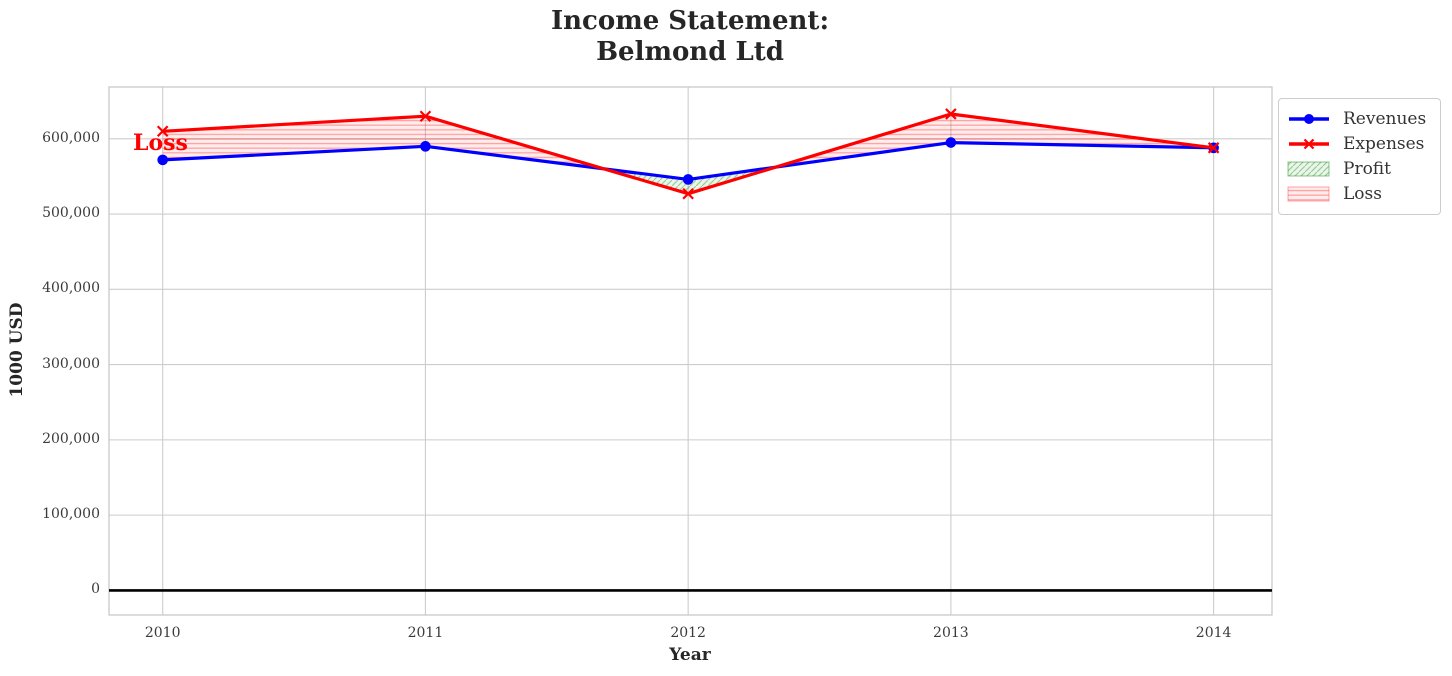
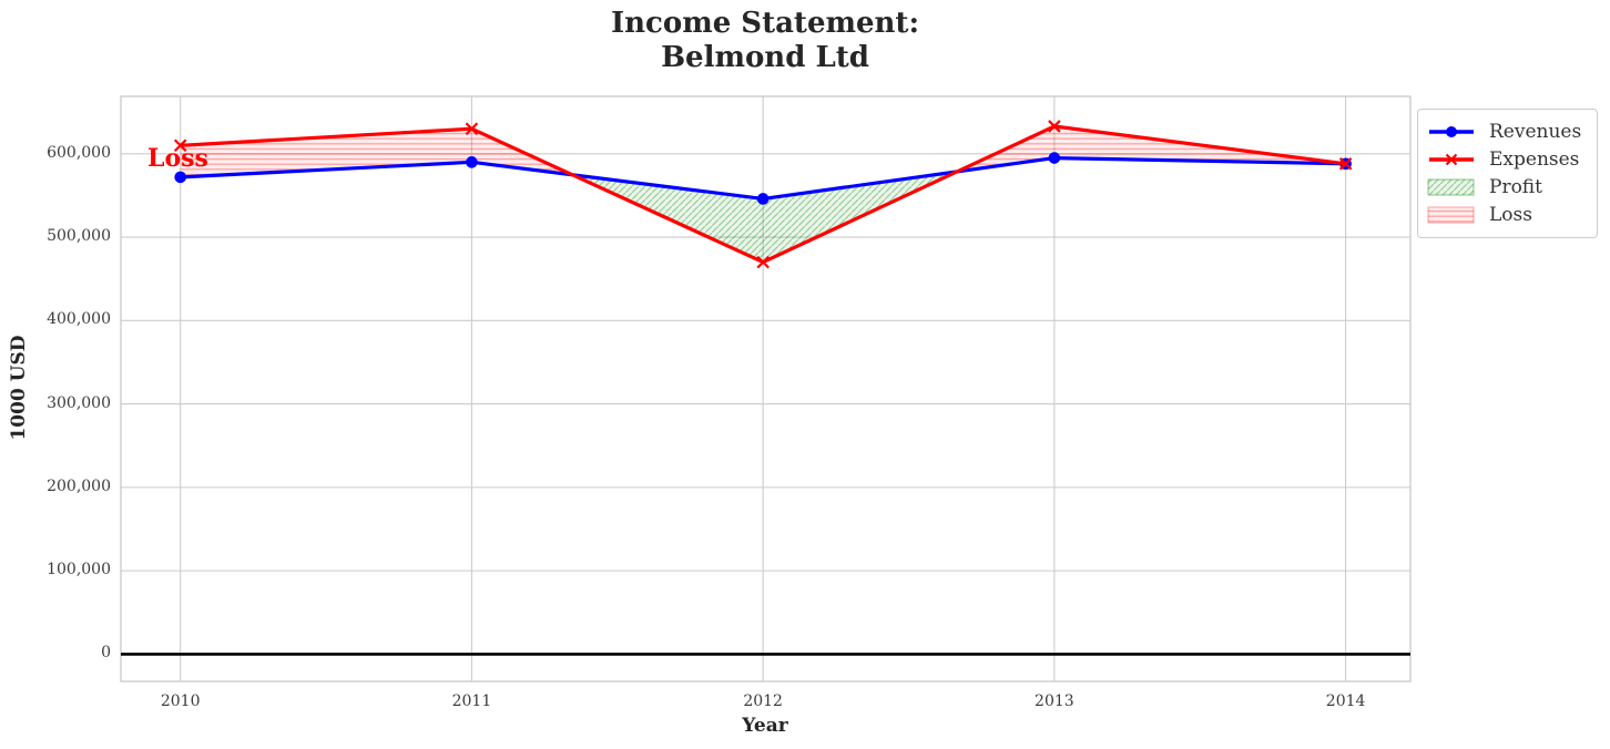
Expenses/2012: 530000 -> 470000
